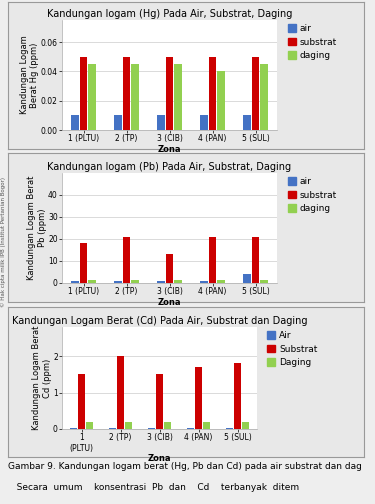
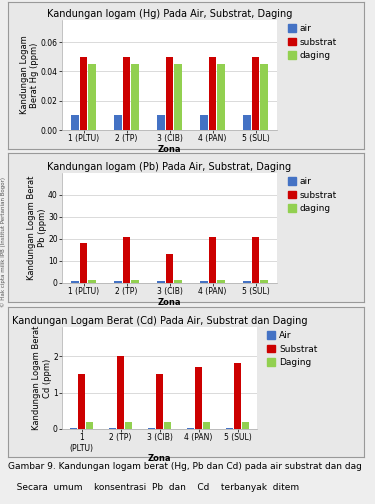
Kandungan logam (Hg) Pada Air, Substrat, Daging/daging/4 (PAN): 0.040 -> 0.045
Kandungan logam (Pb) Pada Air, Substrat, Daging/air/5 (SUL): 4.0 -> 0.8
